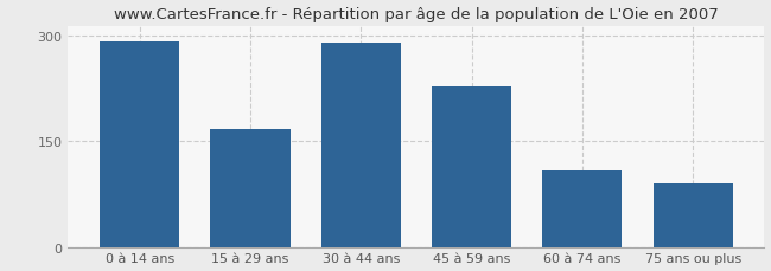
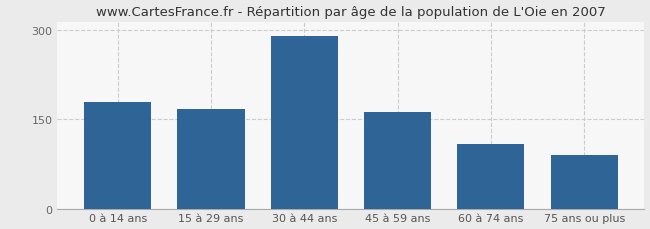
0 à 14 ans: 292 -> 180
45 à 59 ans: 228 -> 162
